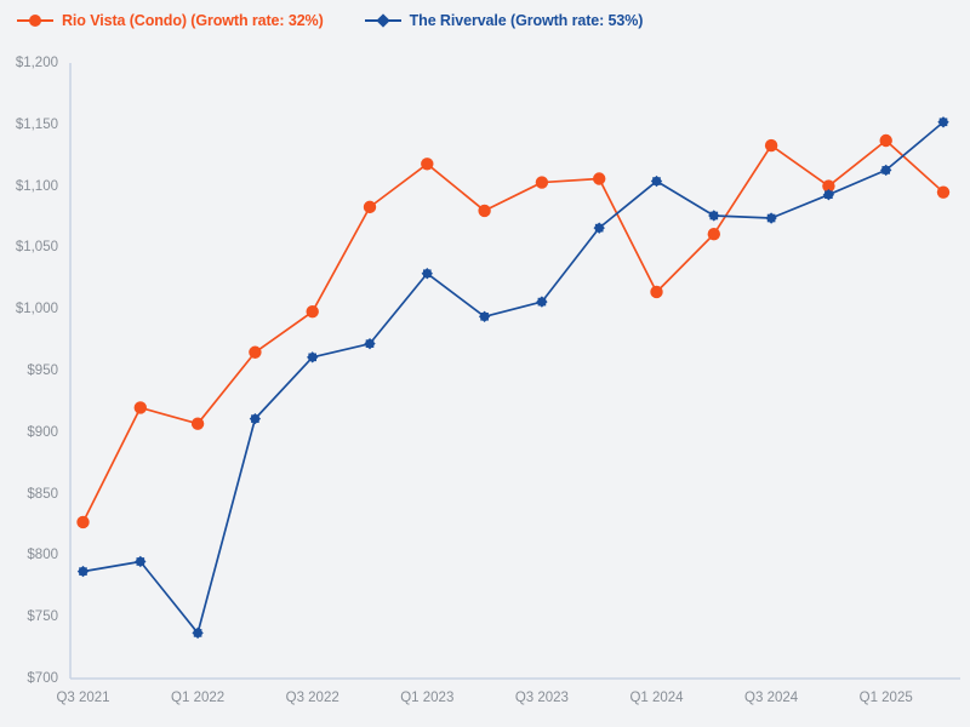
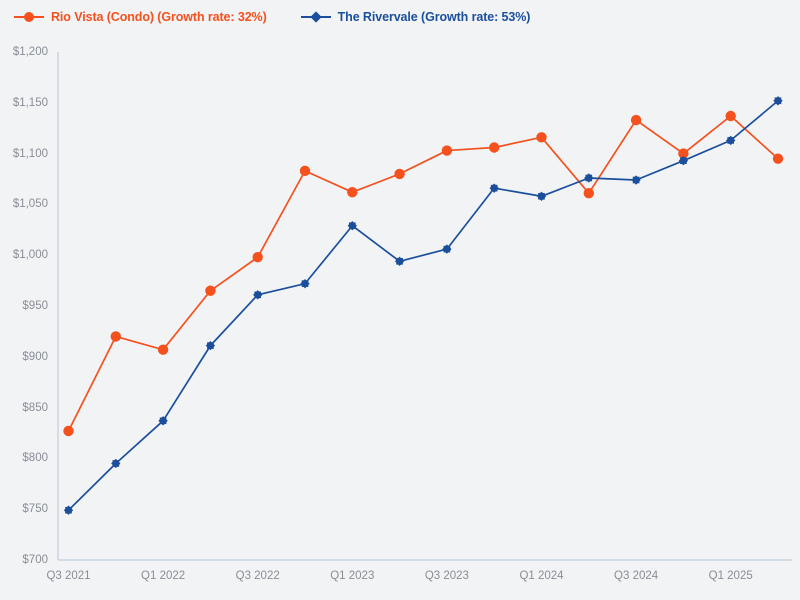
The Rivervale (Growth rate: 53%)/Q3 2021: $787 -> $749
The Rivervale (Growth rate: 53%)/Q1 2022: $737 -> $837
Rio Vista (Condo) (Growth rate: 32%)/Q1 2023: $1118 -> $1062
Rio Vista (Condo) (Growth rate: 32%)/Q1 2024: $1014 -> $1116
The Rivervale (Growth rate: 53%)/Q1 2024: $1104 -> $1058
